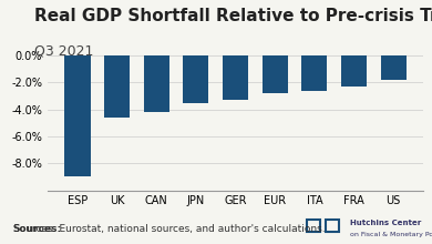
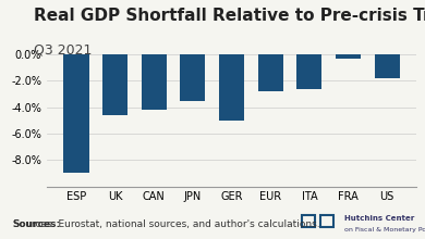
GER: -3.3% -> -5.0%
FRA: -2.3% -> -0.3%
